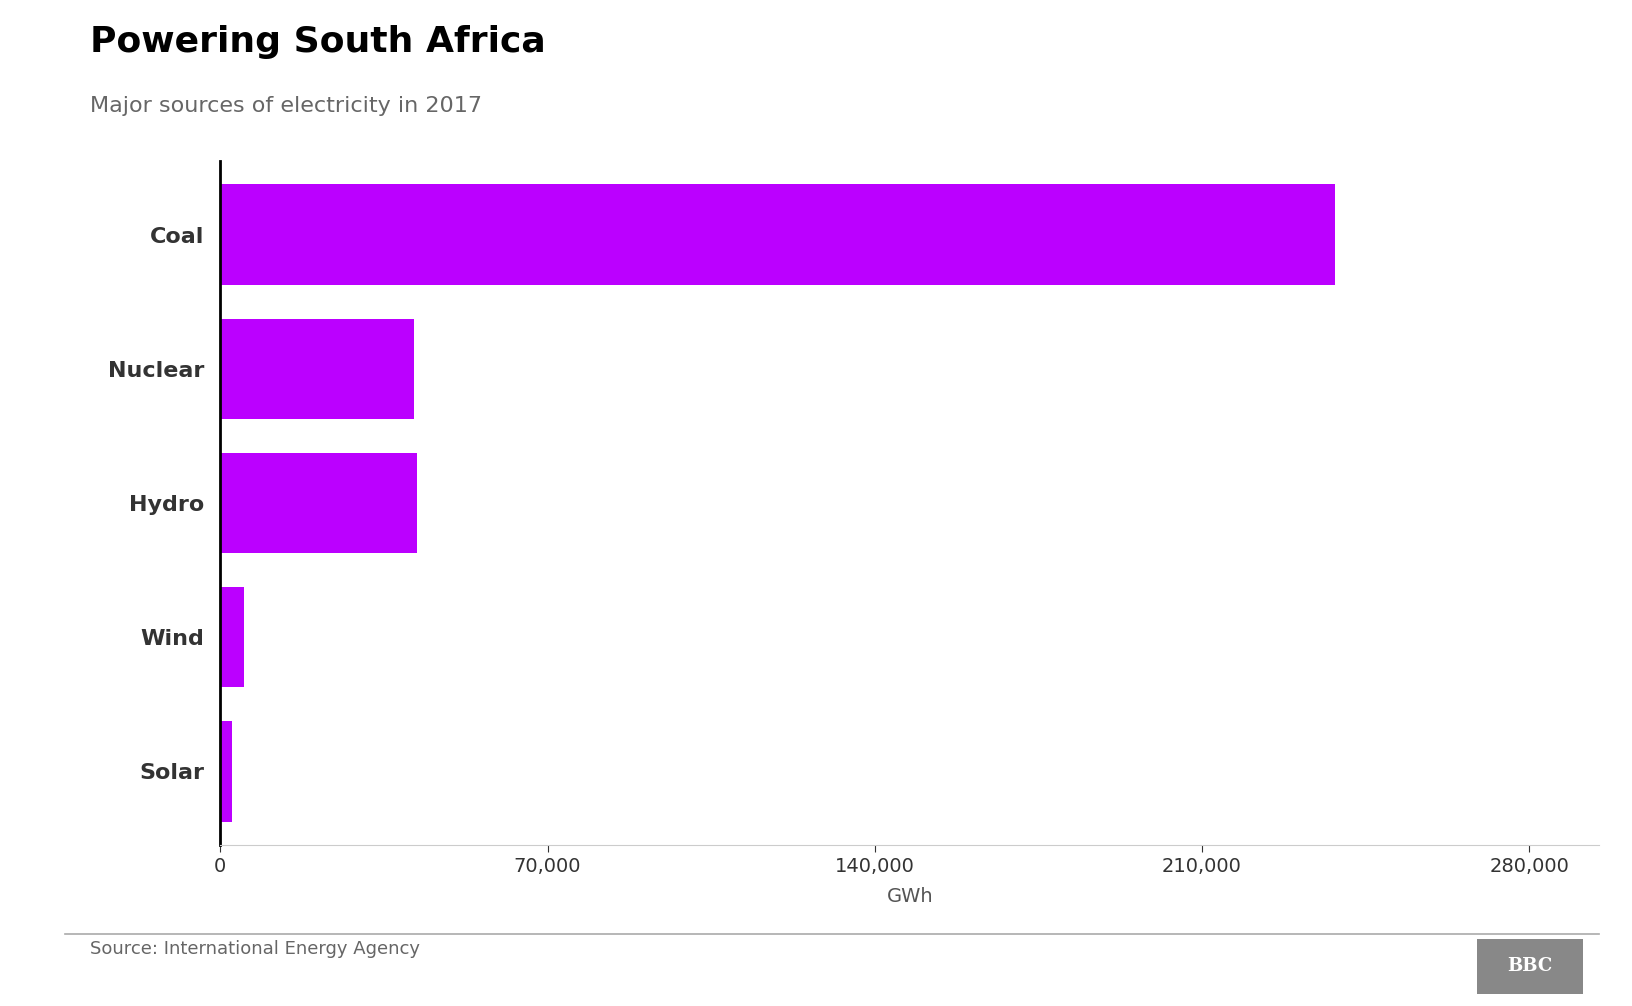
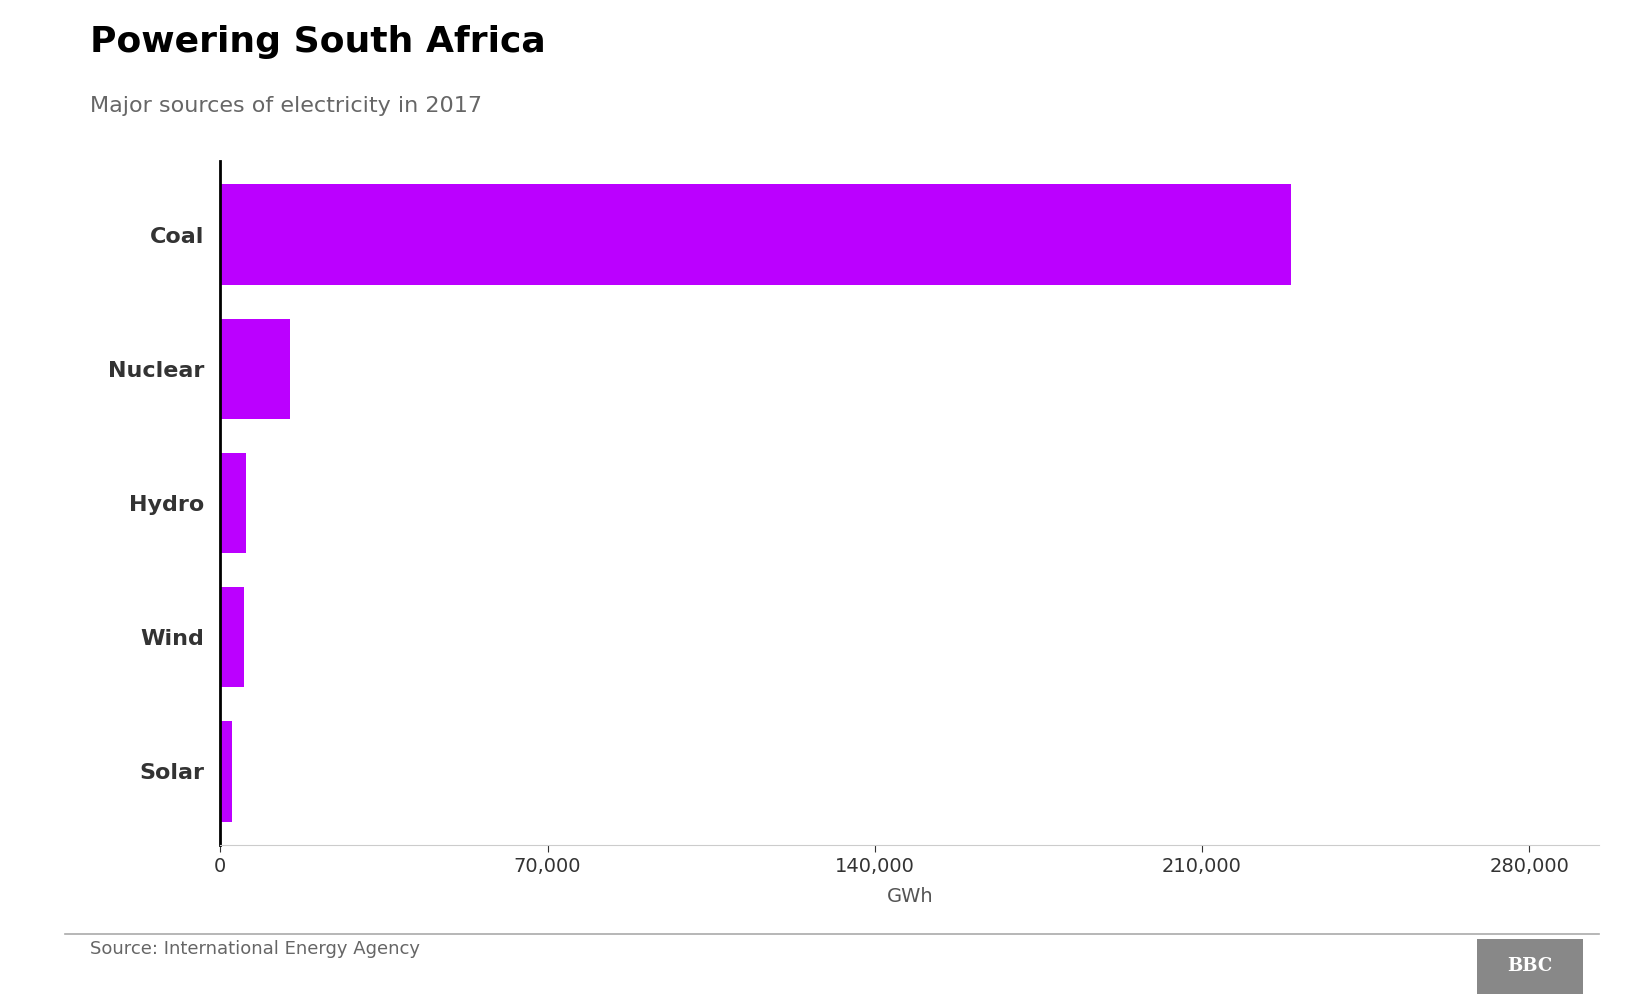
Coal: 238,500 -> 229,000
Nuclear: 41,500 -> 15,000
Hydro: 42,000 -> 5,500
